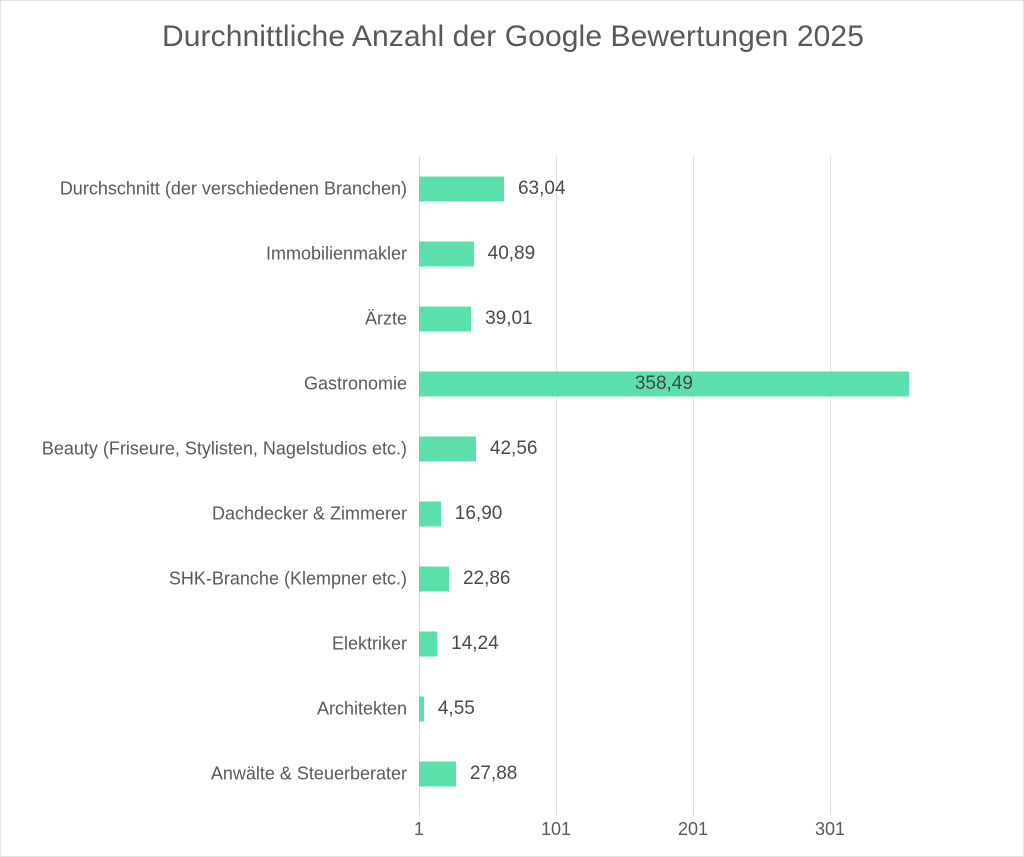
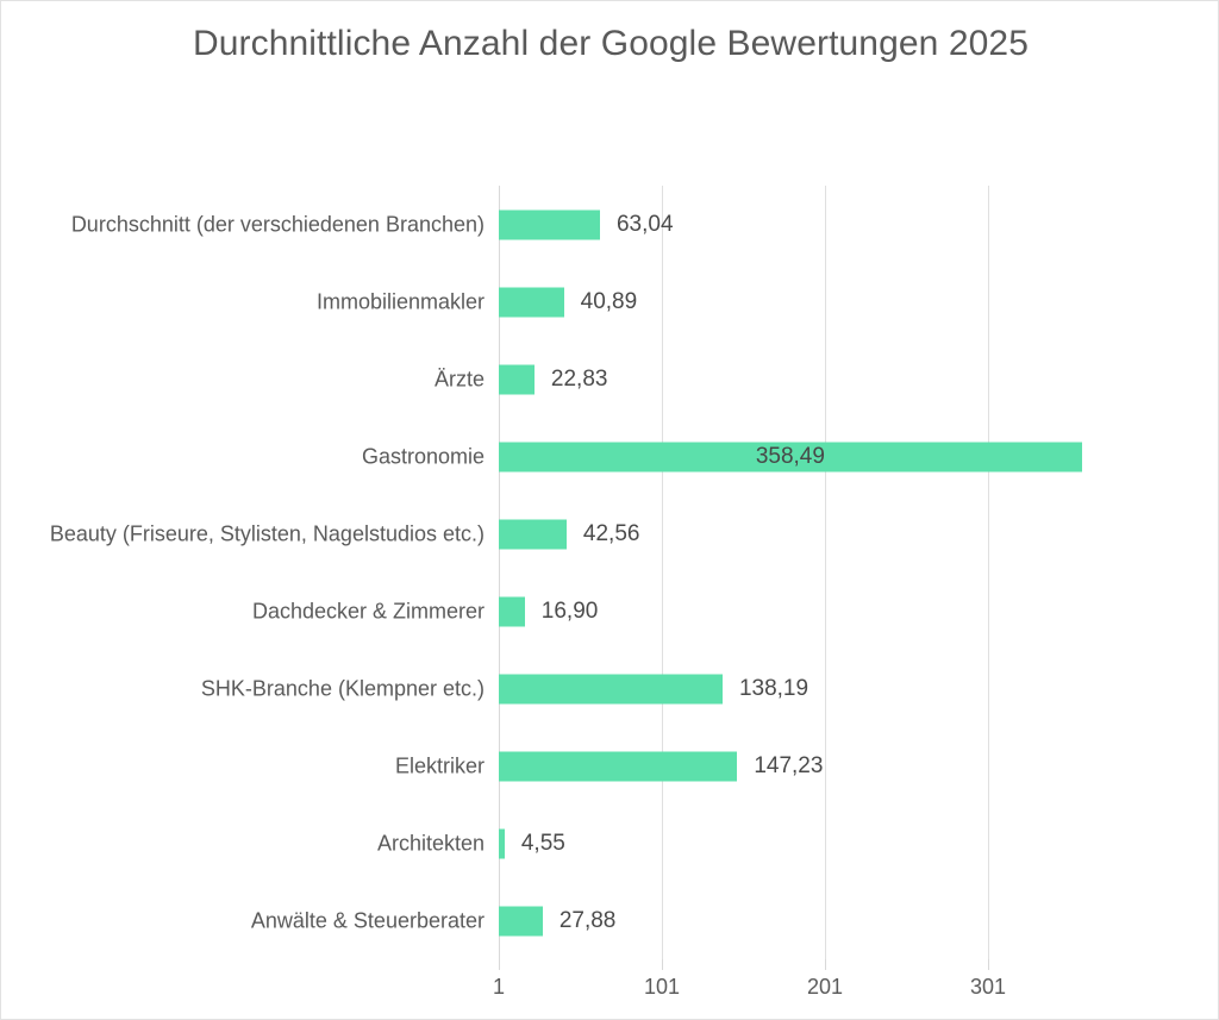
Ärzte: 39,01 -> 22,83
SHK-Branche (Klempner etc.): 22,86 -> 138,19
Elektriker: 14,24 -> 147,23
